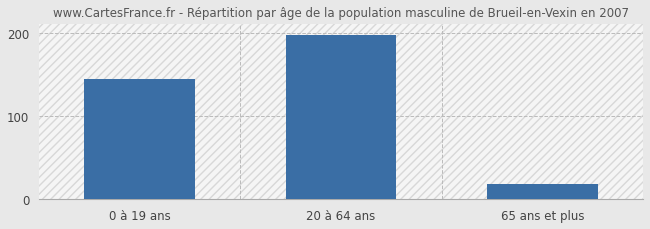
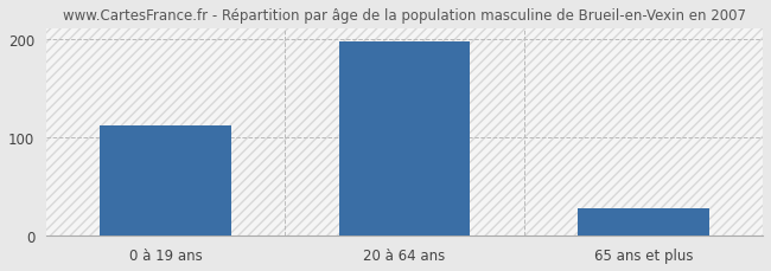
0 à 19 ans: 144 -> 112
65 ans et plus: 18 -> 28
